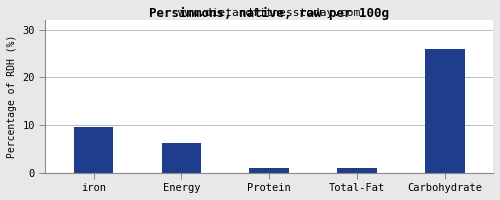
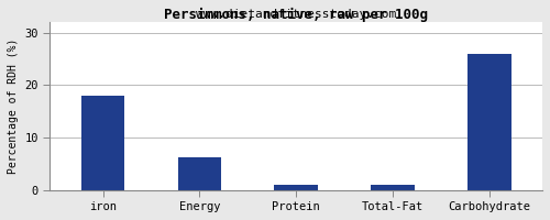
iron: 9.5 -> 18.0
